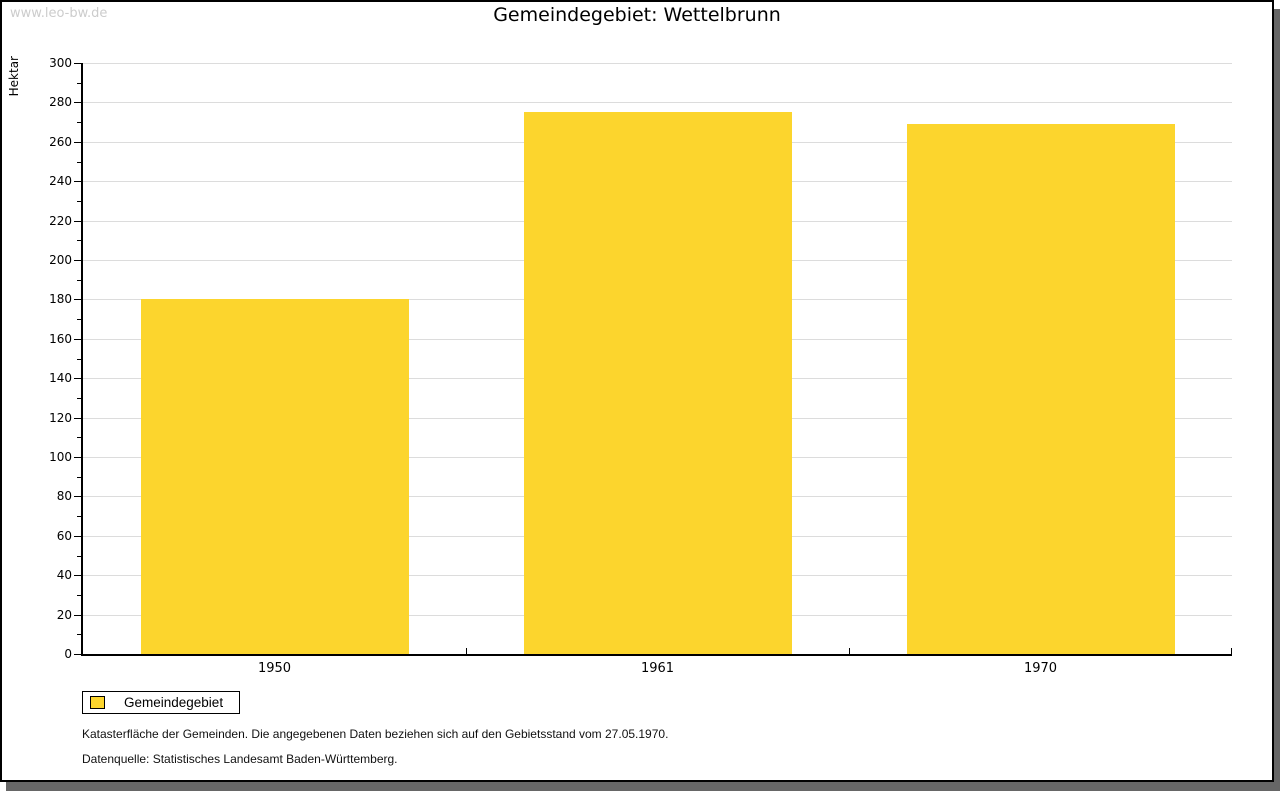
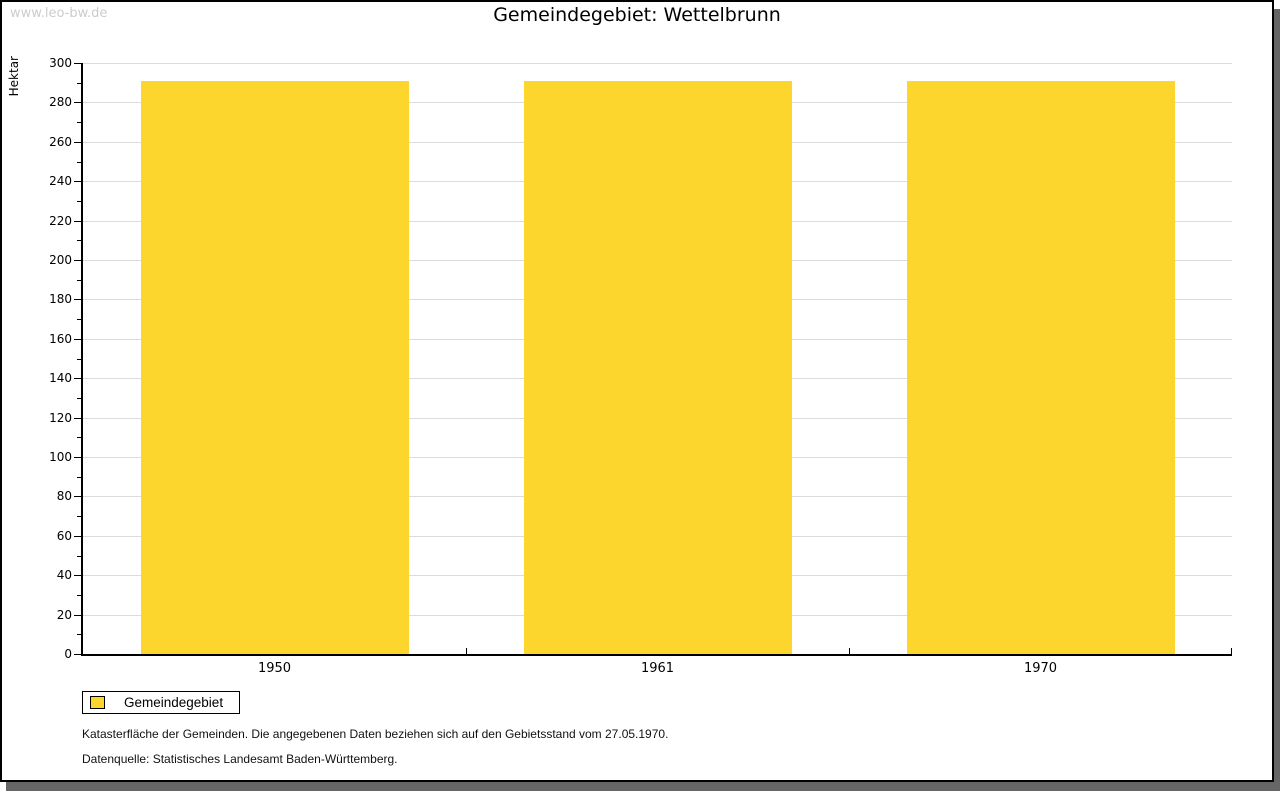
1950: 180 -> 291
1961: 275 -> 291
1970: 269 -> 291
